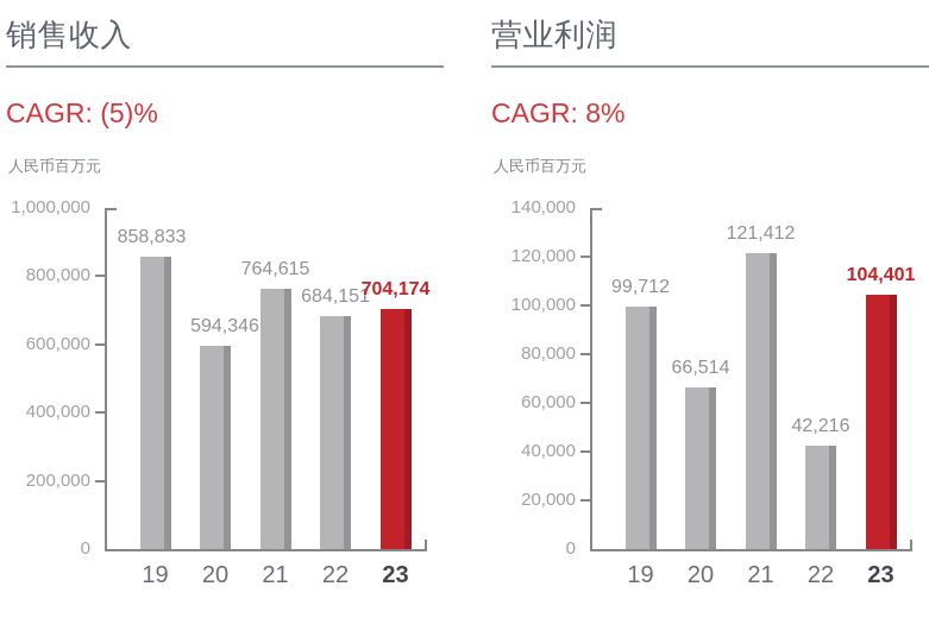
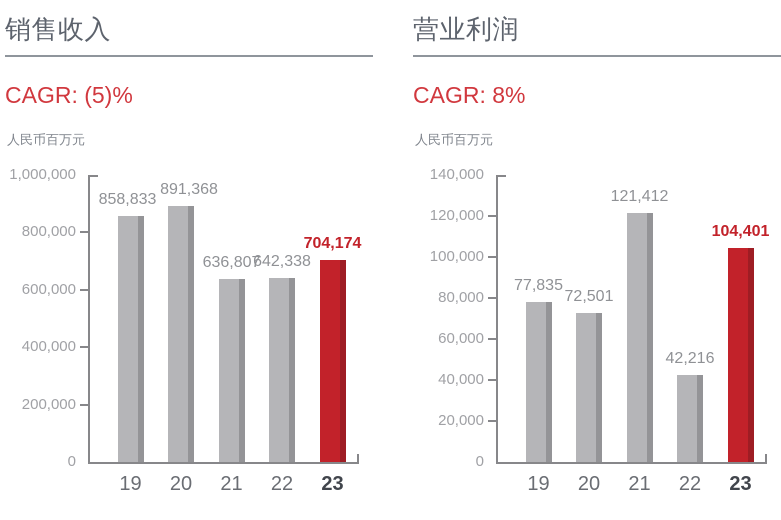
销售收入/20: 594,346 -> 891,368
销售收入/21: 764,615 -> 636,807
销售收入/22: 684,151 -> 642,338
营业利润/19: 99,712 -> 77,835
营业利润/20: 66,514 -> 72,501
